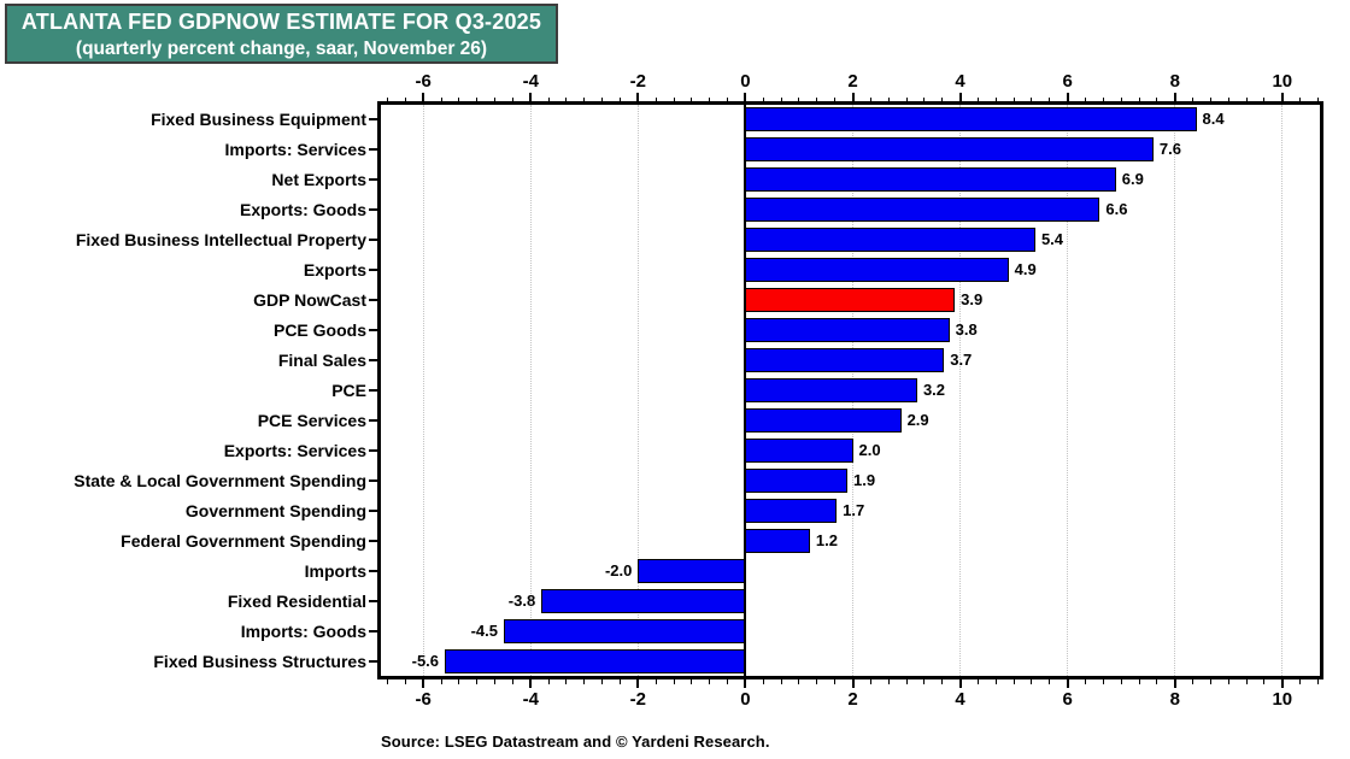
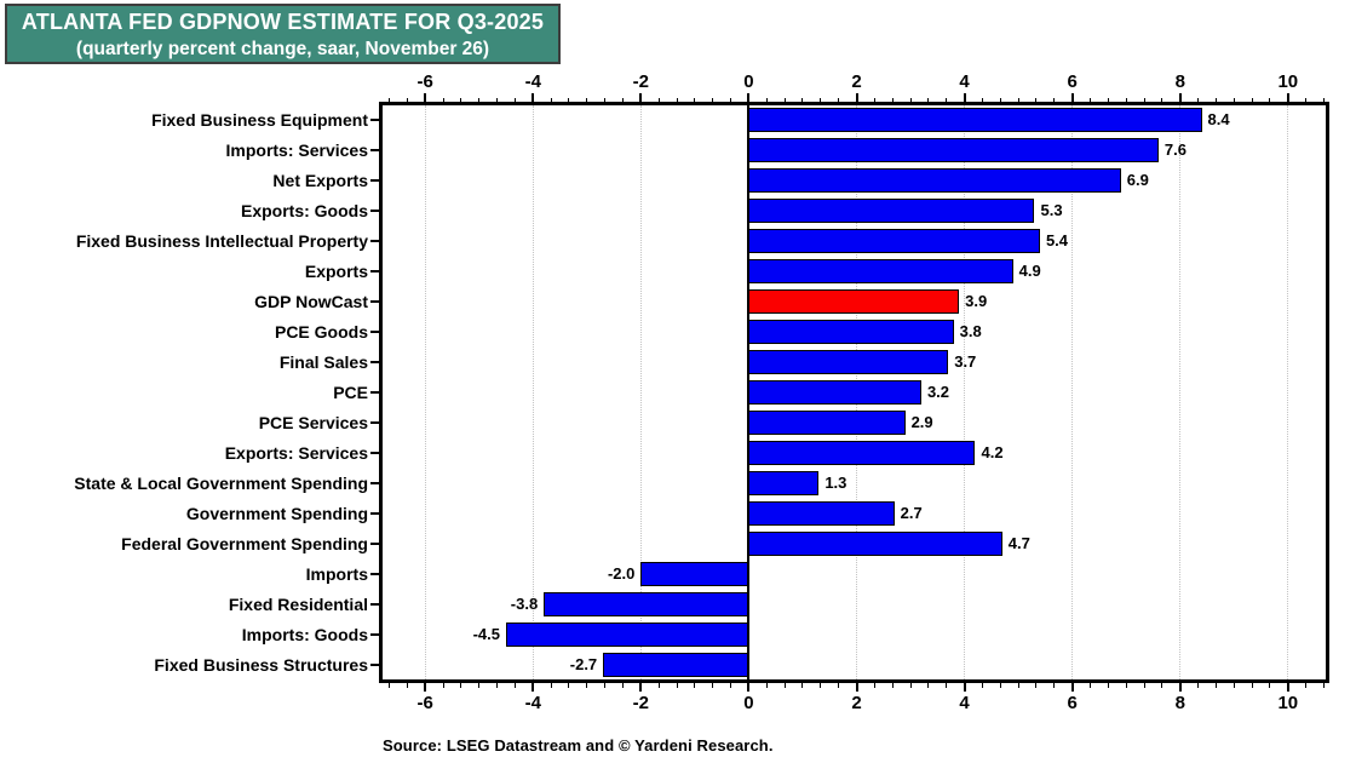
Exports: Goods: 6.6 -> 5.3
Exports: Services: 2.0 -> 4.2
State & Local Government Spending: 1.9 -> 1.3
Government Spending: 1.7 -> 2.7
Federal Government Spending: 1.2 -> 4.7
Fixed Business Structures: -5.6 -> -2.7
